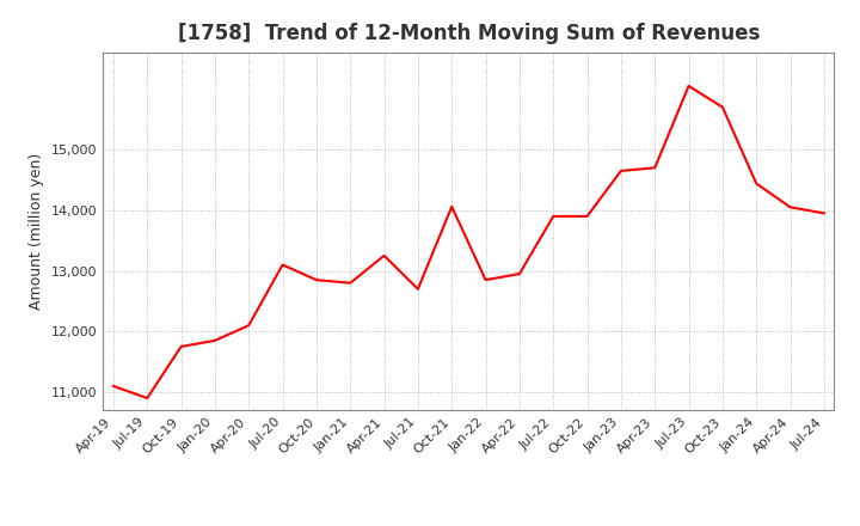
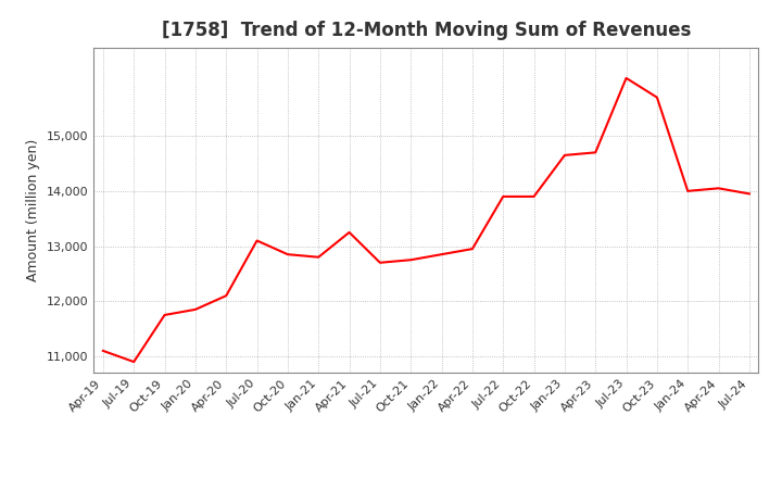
Oct-21: 14,060 -> 12,750
Jan-24: 14,440 -> 14,000
